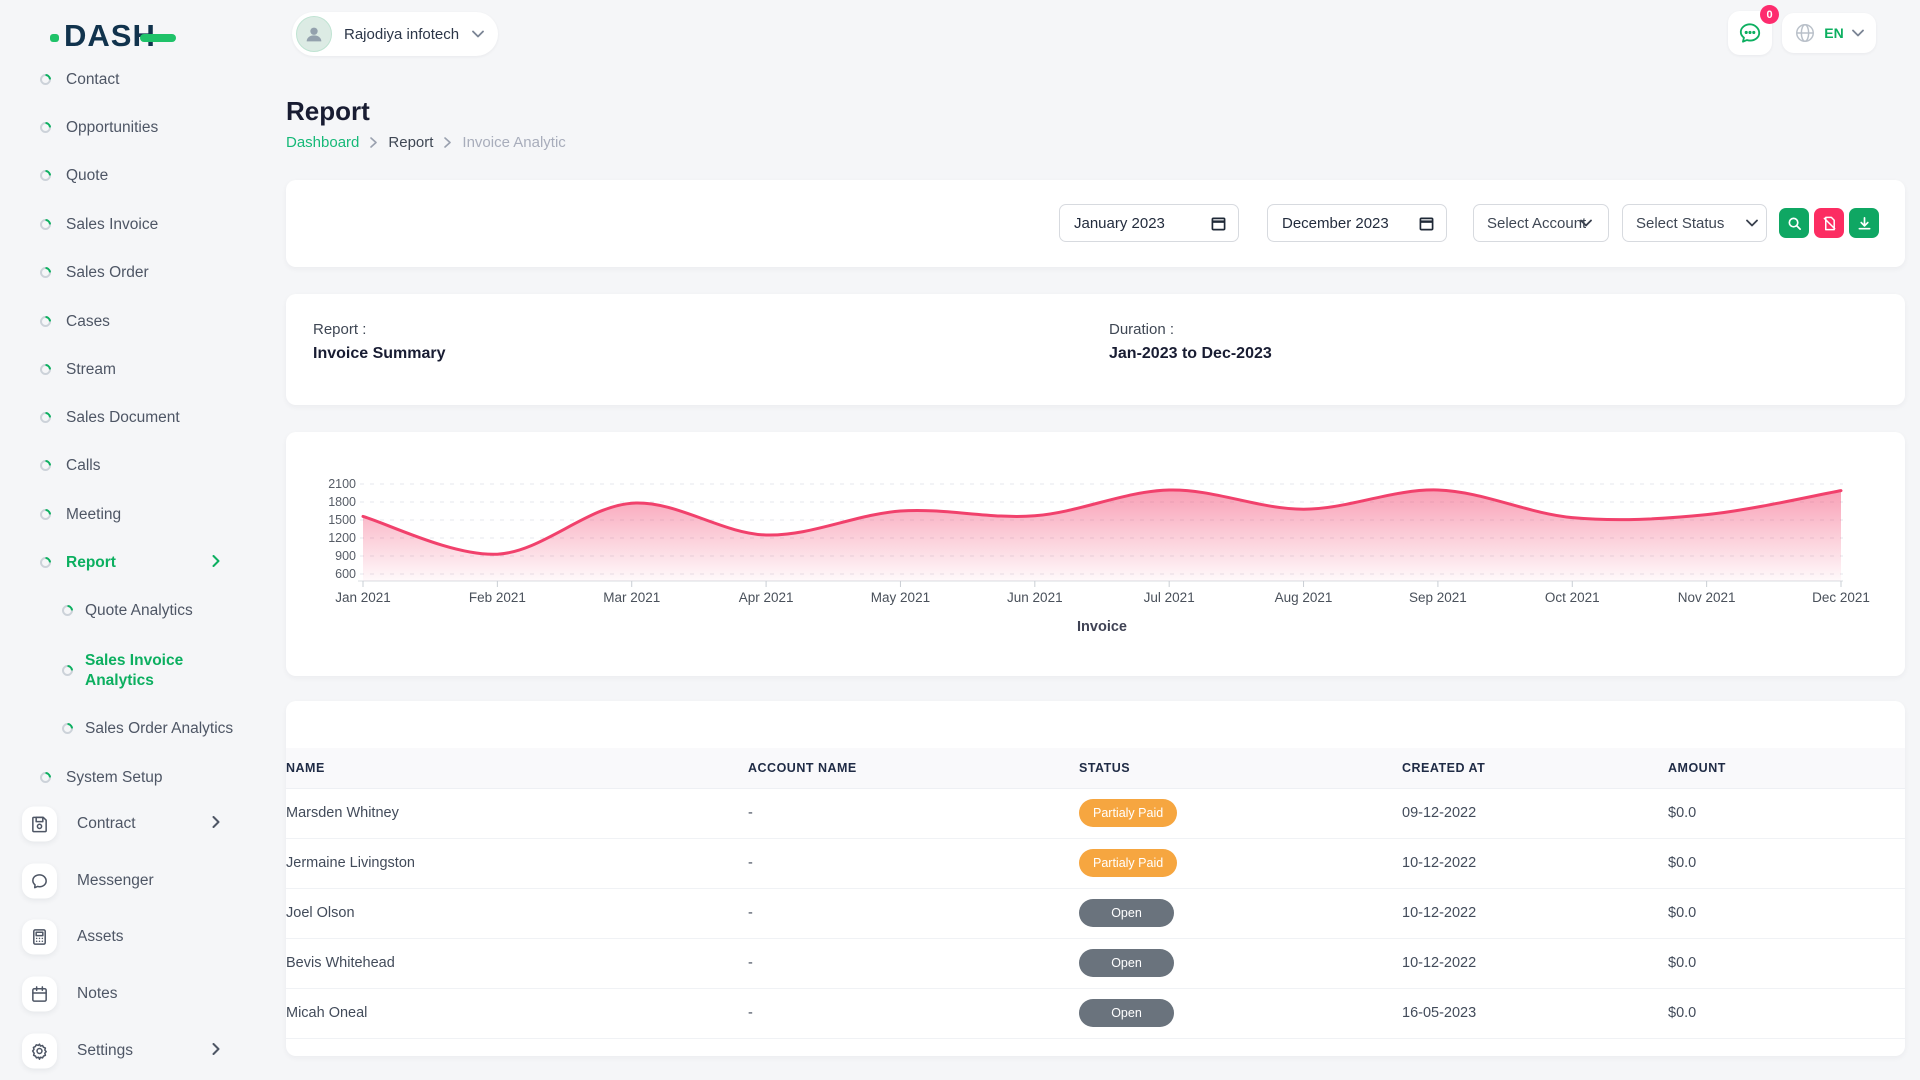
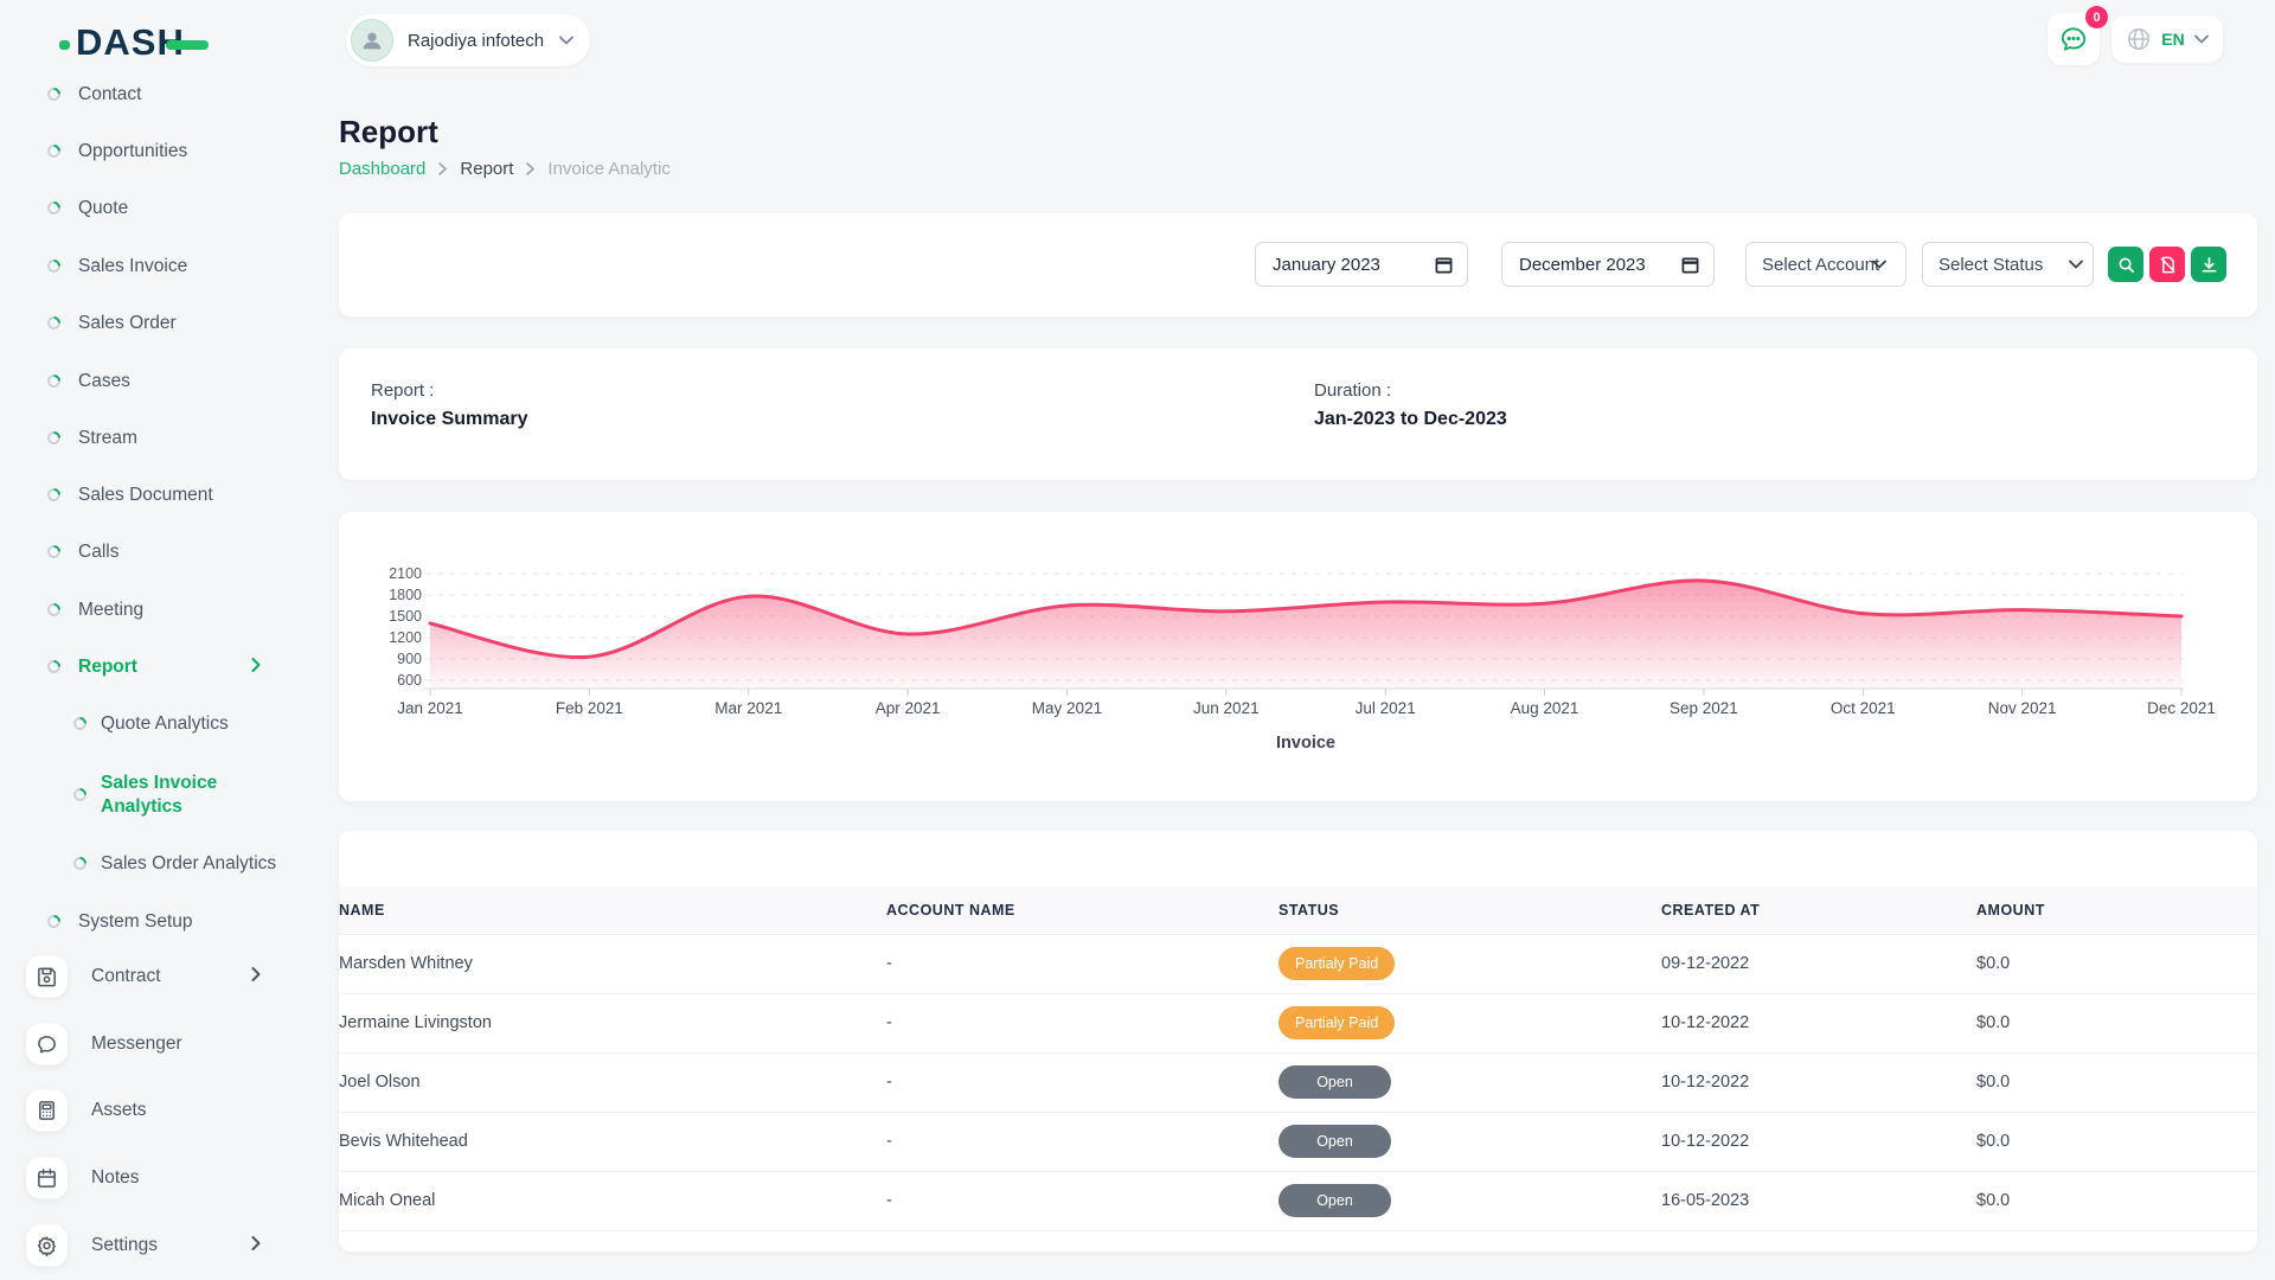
Jan 2021: 1600 -> 1400
Jul 2021: 2000 -> 1700
Dec 2021: 2000 -> 1500
